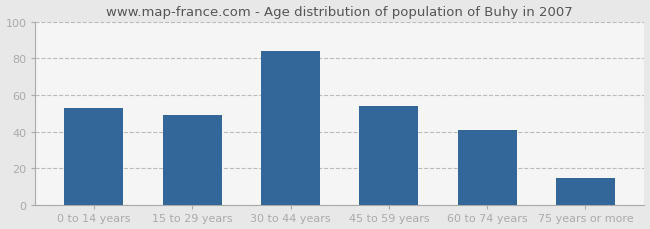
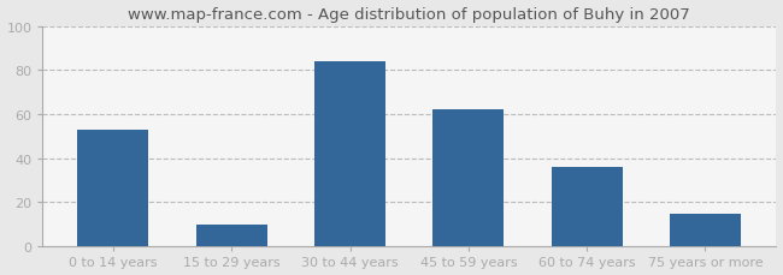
15 to 29 years: 49 -> 10
45 to 59 years: 54 -> 62
60 to 74 years: 41 -> 36
